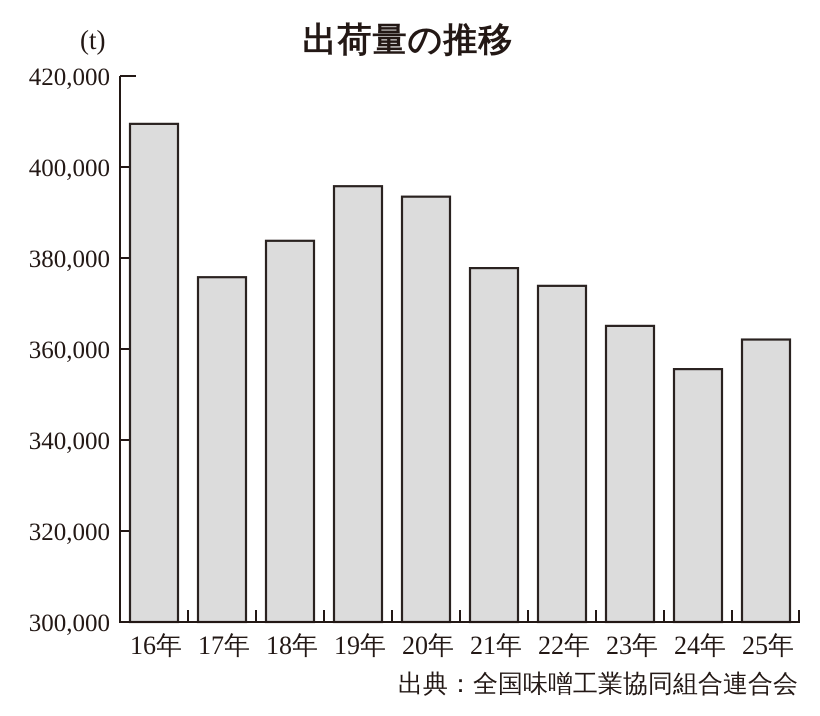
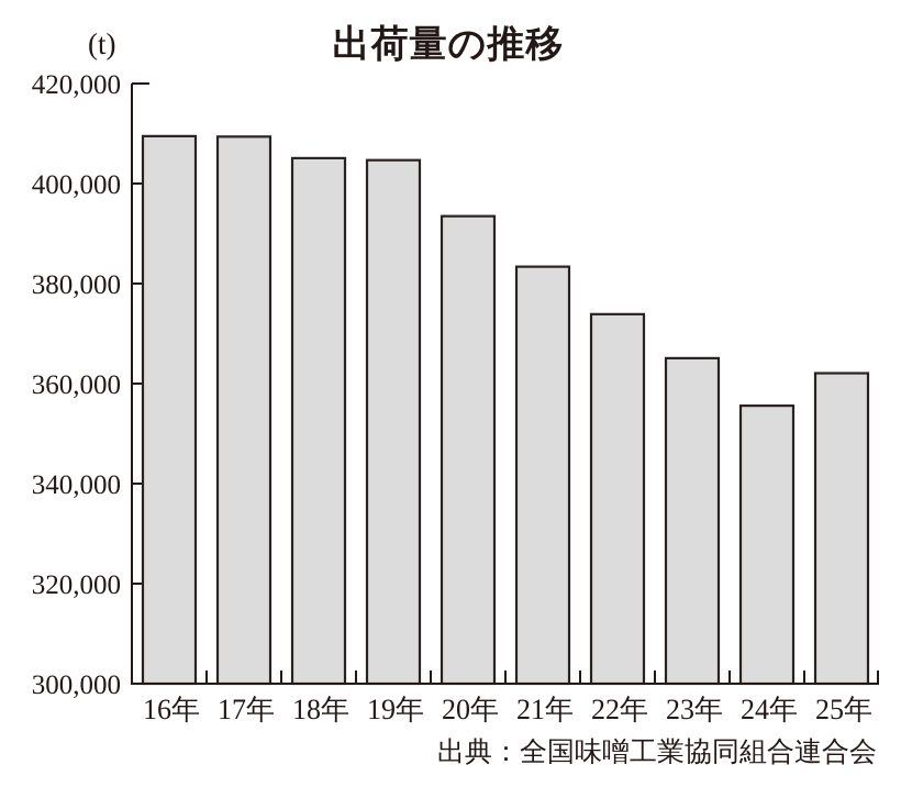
17年: 376000 -> 410000
18年: 384000 -> 405000
19年: 396000 -> 405000
21年: 378000 -> 384000
